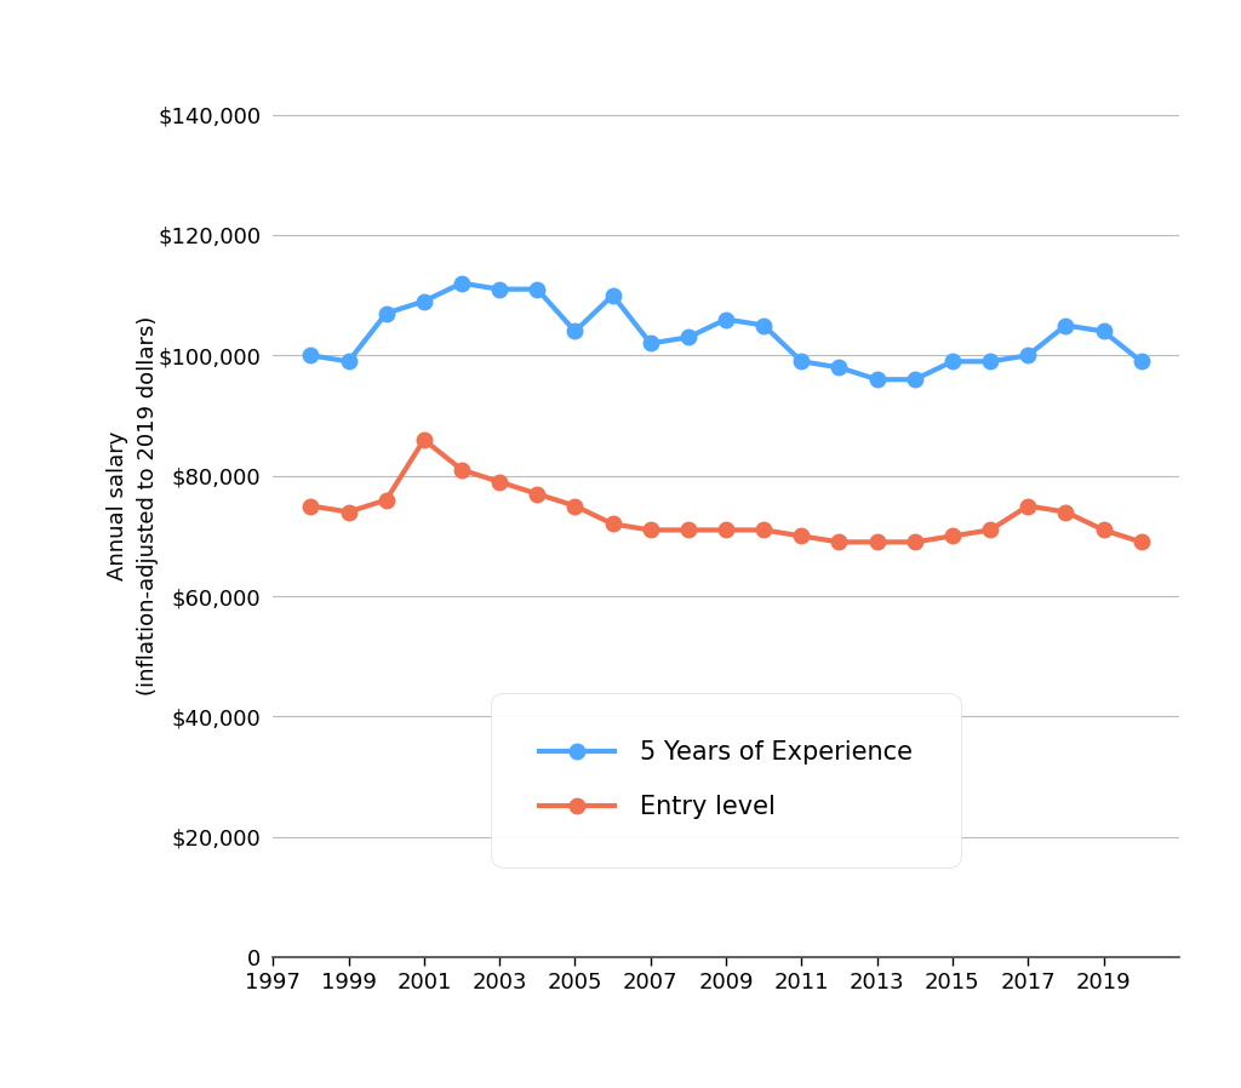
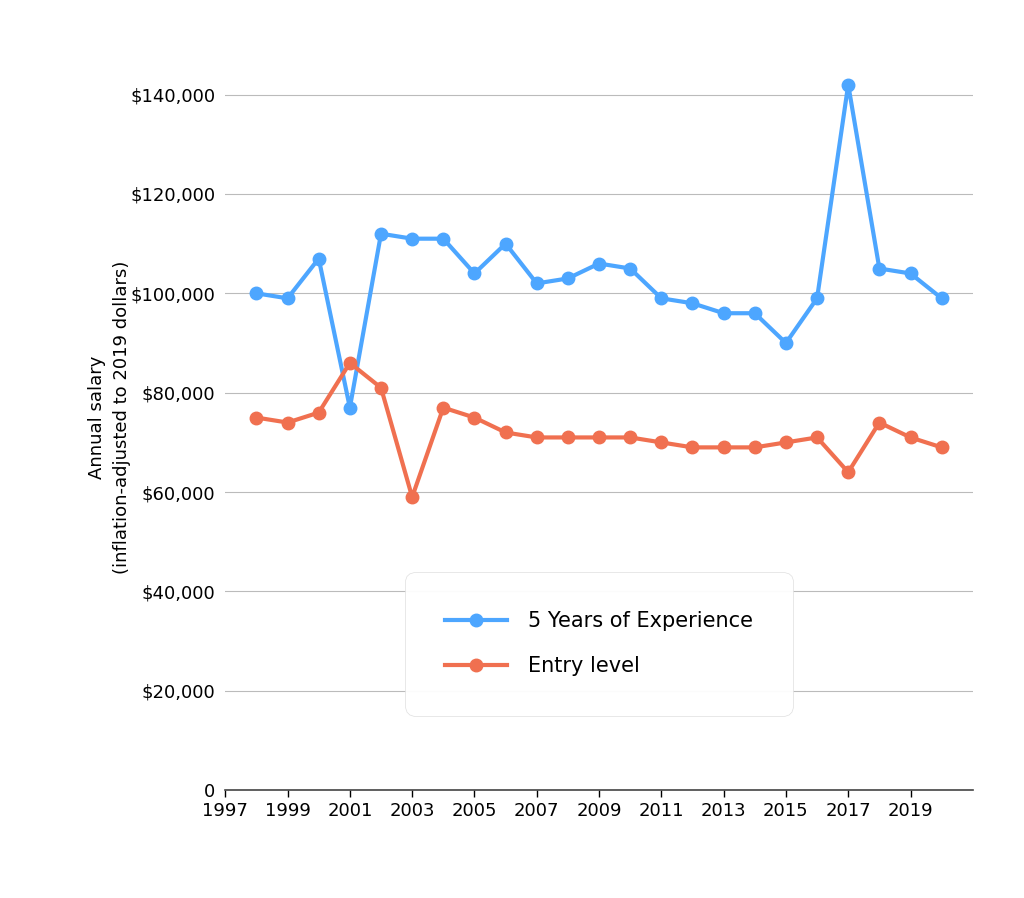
5 Years of Experience/2001: $109,000 -> $77,000
Entry level/2003: $79,000 -> $59,000
5 Years of Experience/2015: $99,000 -> $90,000
5 Years of Experience/2017: $100,000 -> $142,000
Entry level/2017: $75,000 -> $64,000
